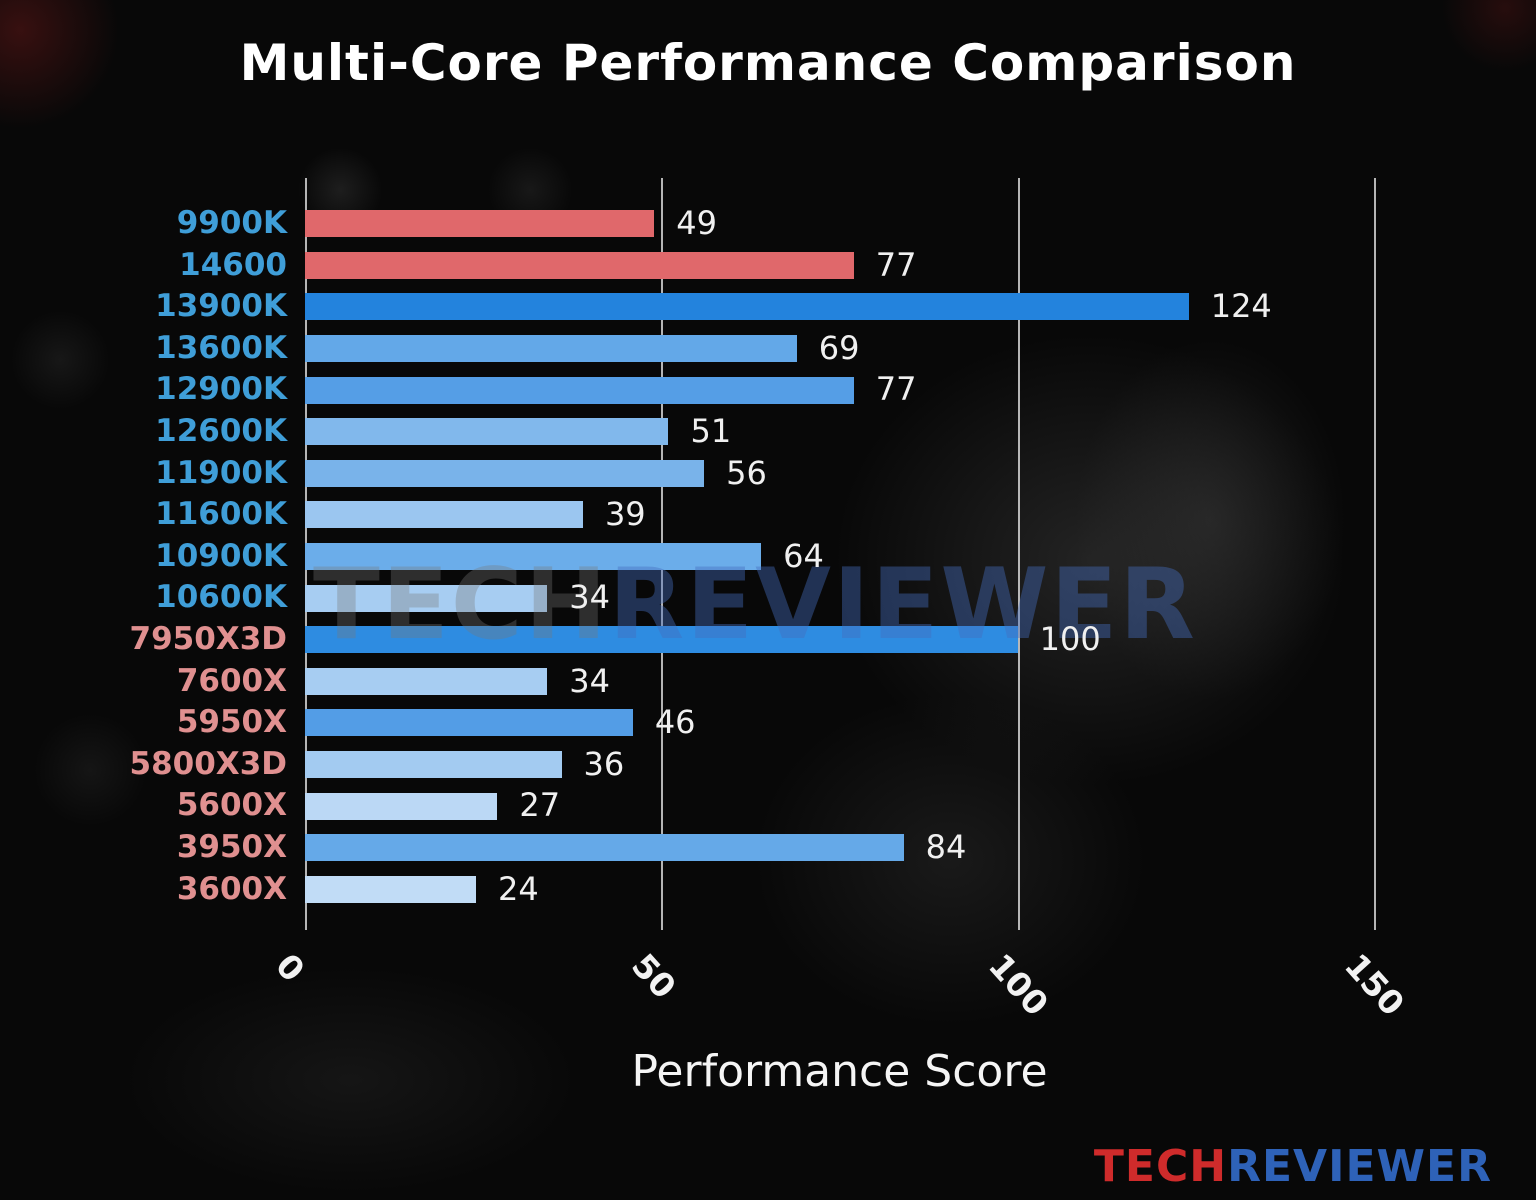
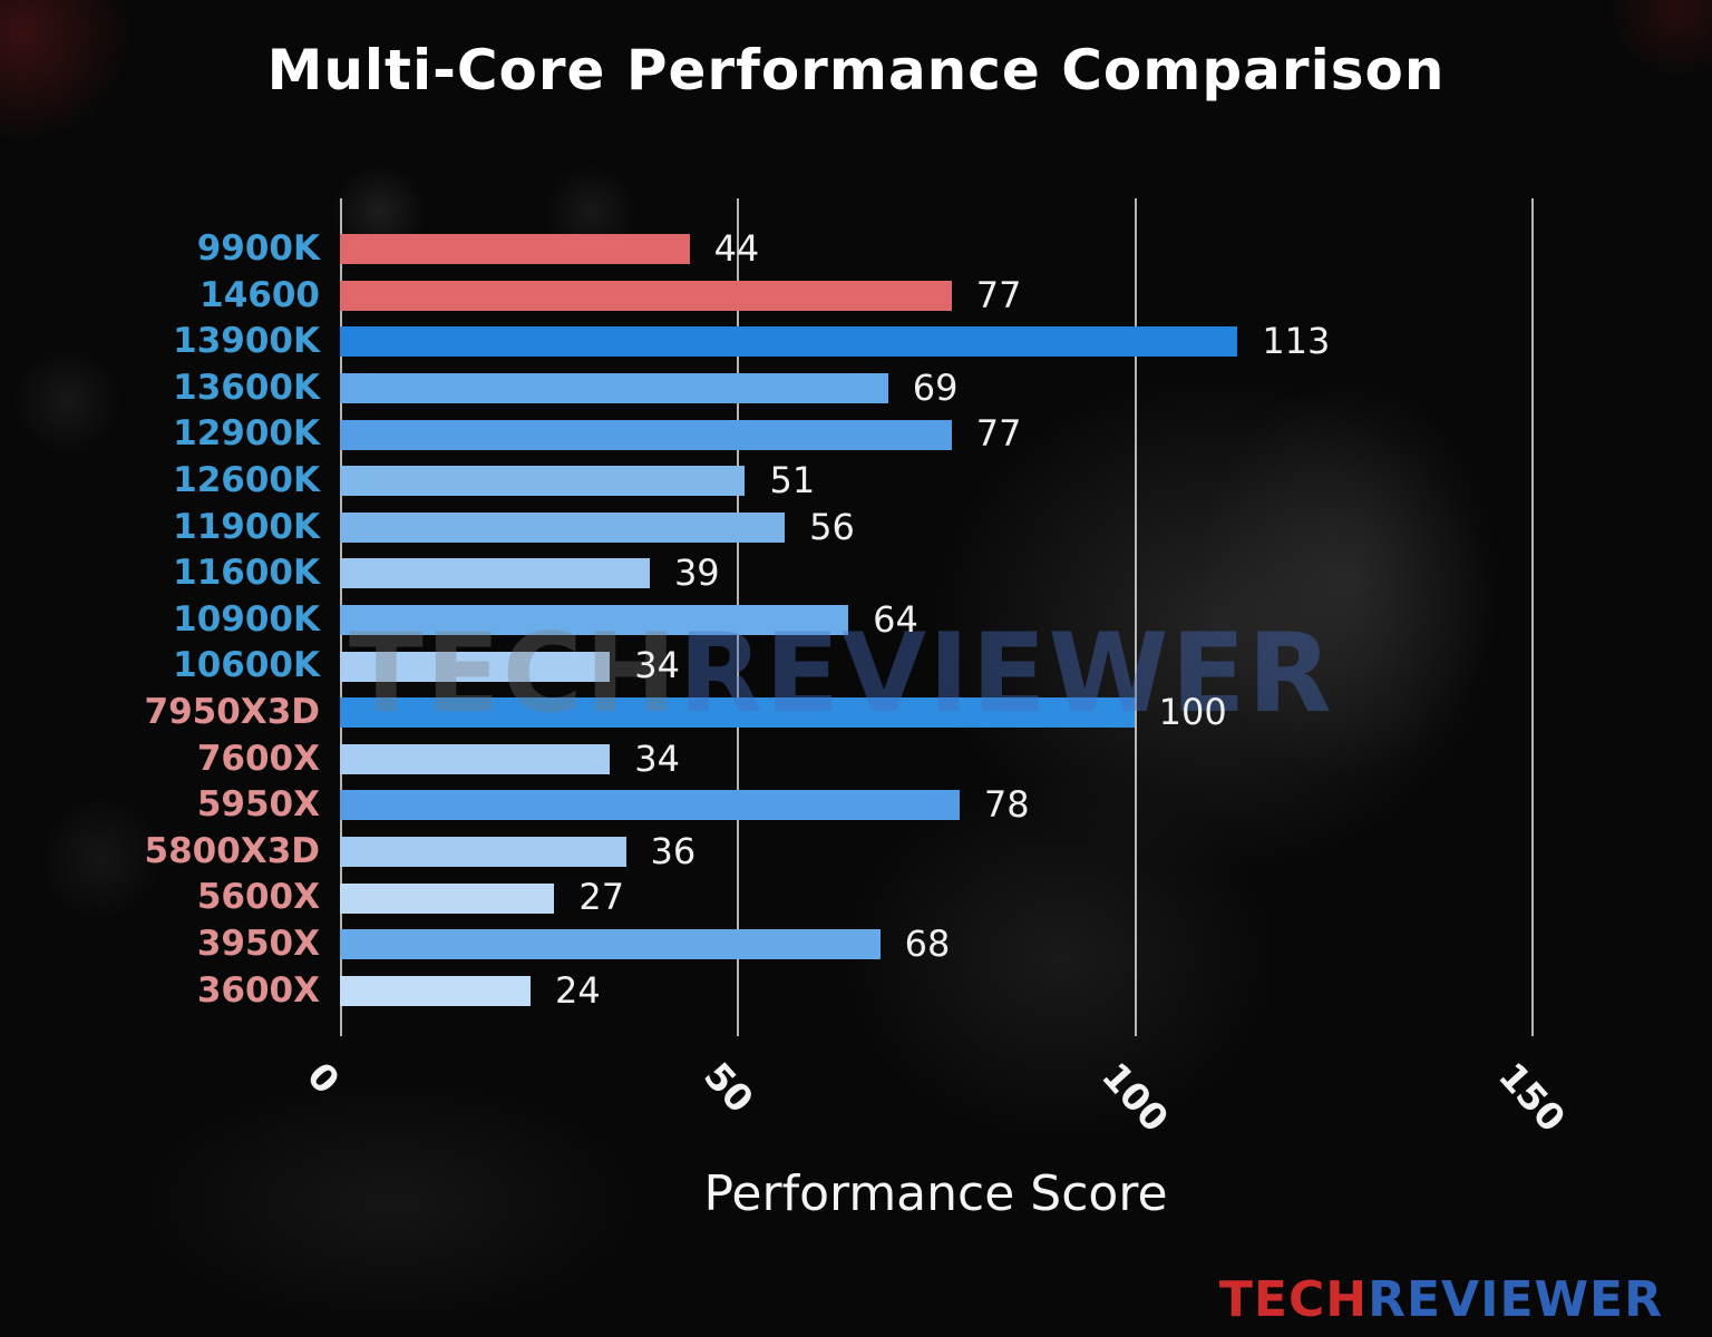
9900K: 49 -> 44
13900K: 124 -> 113
5950X: 46 -> 78
3950X: 84 -> 68
